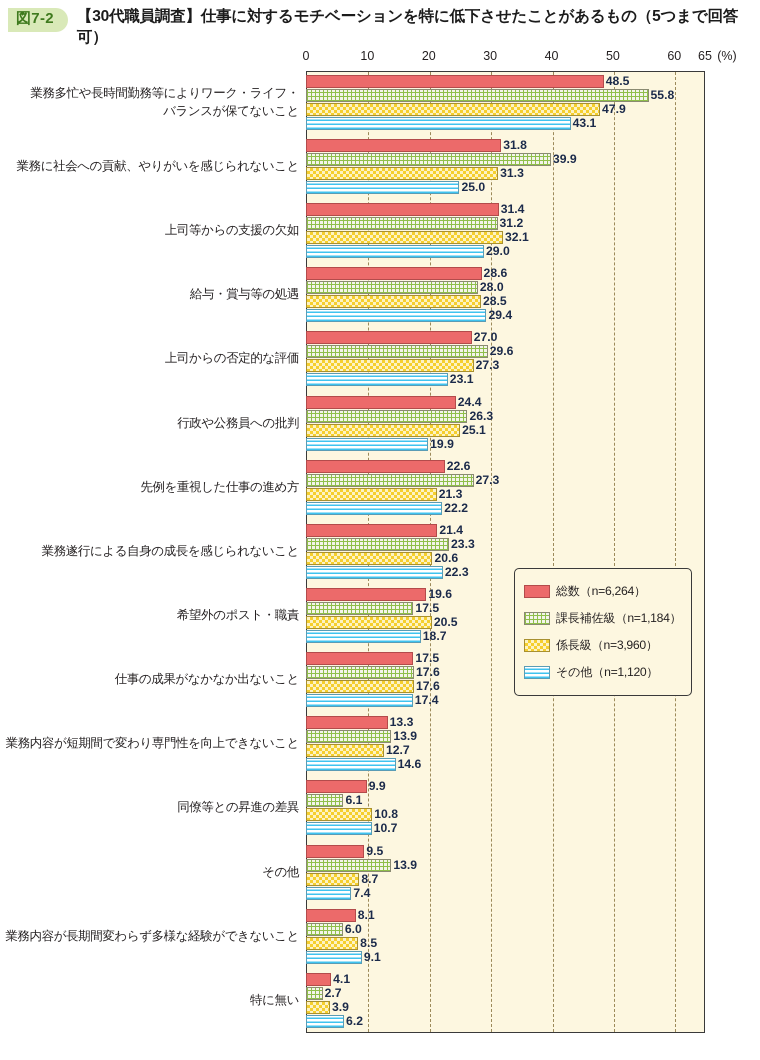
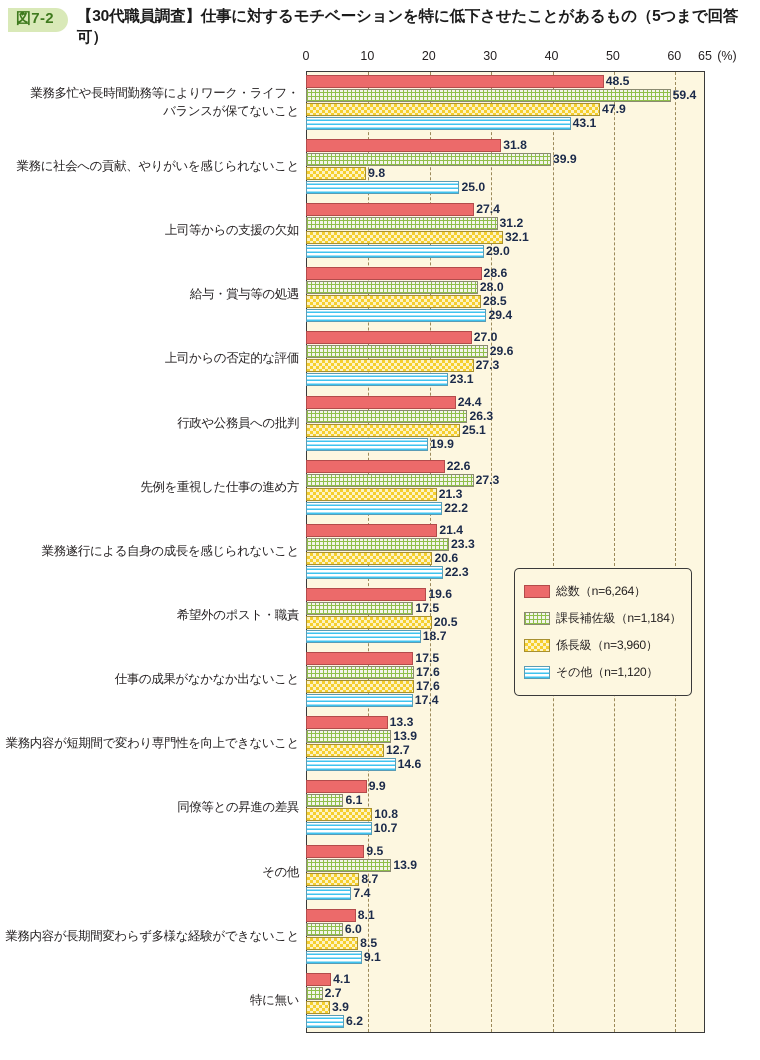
課長補佐級（n=1,184）/業務多忙や長時間勤務等によりワーク・ライフ・ バランスが保てないこと: 55.8 -> 59.4
係長級（n=3,960）/業務に社会への貢献、やりがいを感じられないこと: 31.3 -> 9.8
総数（n=6,264）/上司等からの支援の欠如: 31.4 -> 27.4
